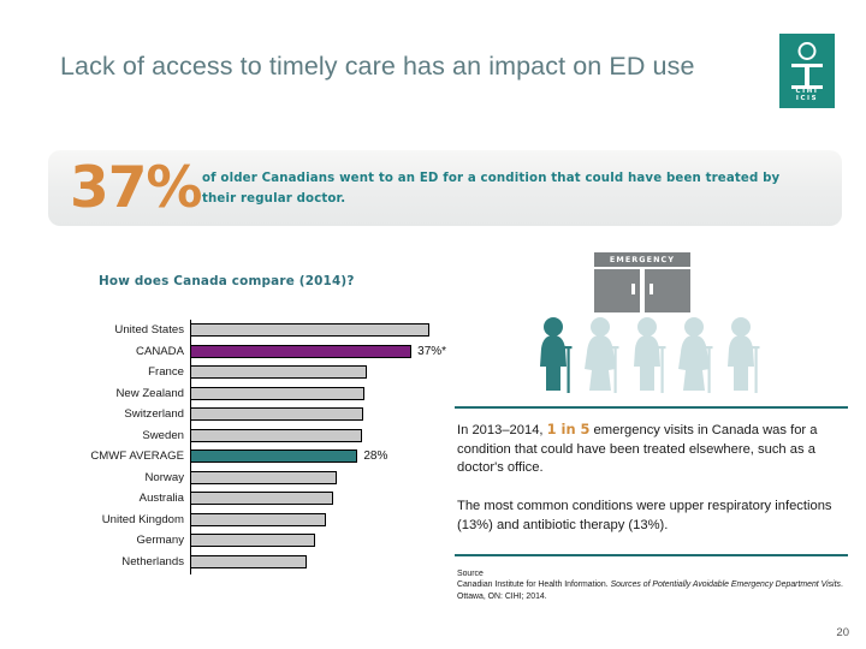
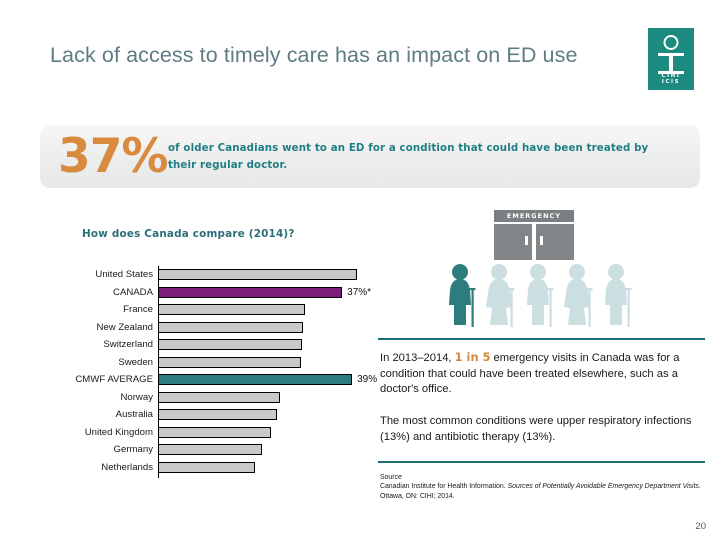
CMWF AVERAGE: 28% -> 39%
